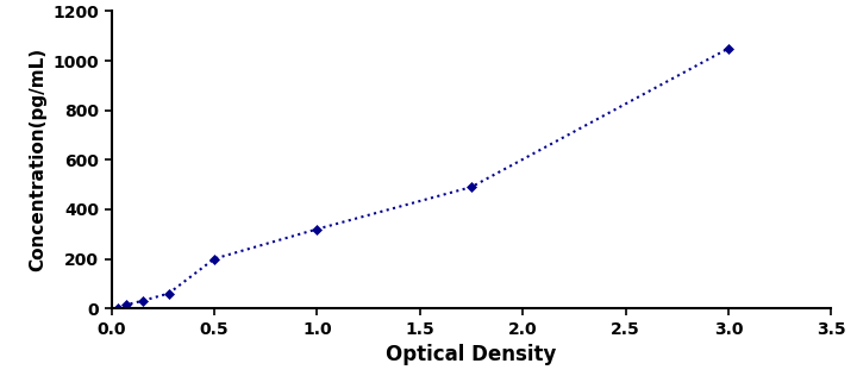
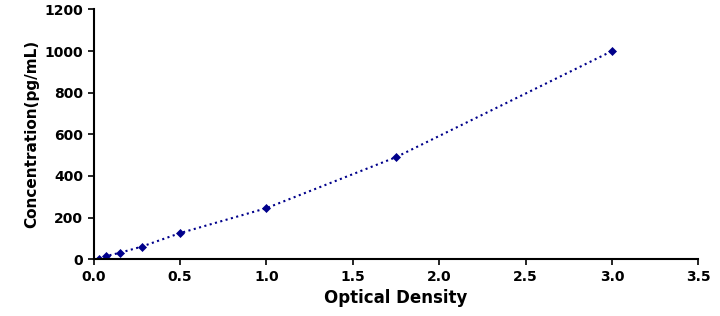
0.5: 200 -> 125
1.0: 320 -> 245
3.0: 1050 -> 1000
